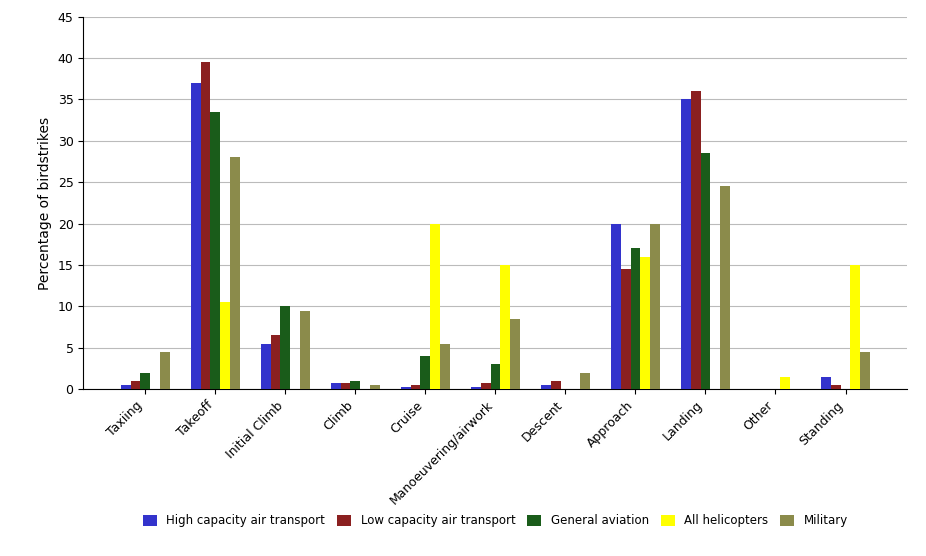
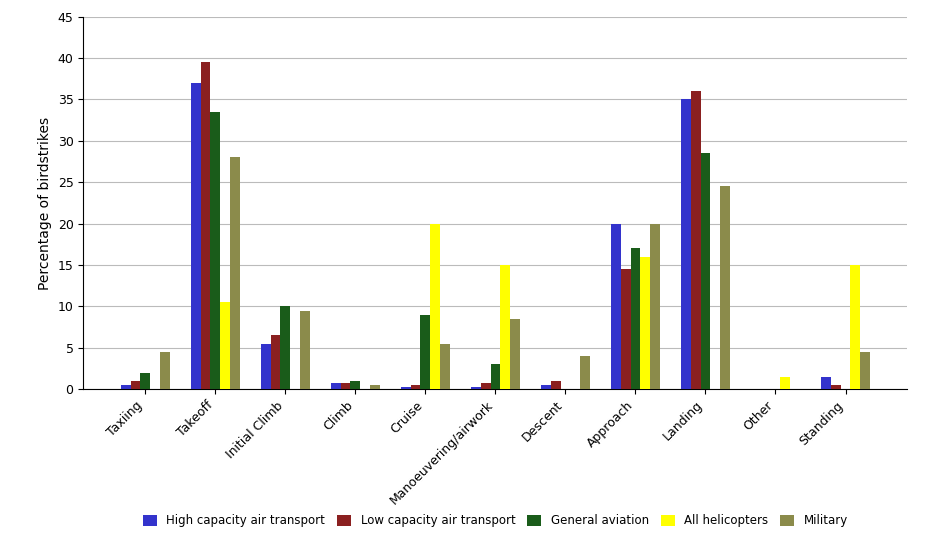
General aviation/Cruise: 4.0 -> 9.0
Military/Descent: 2.0 -> 4.0
